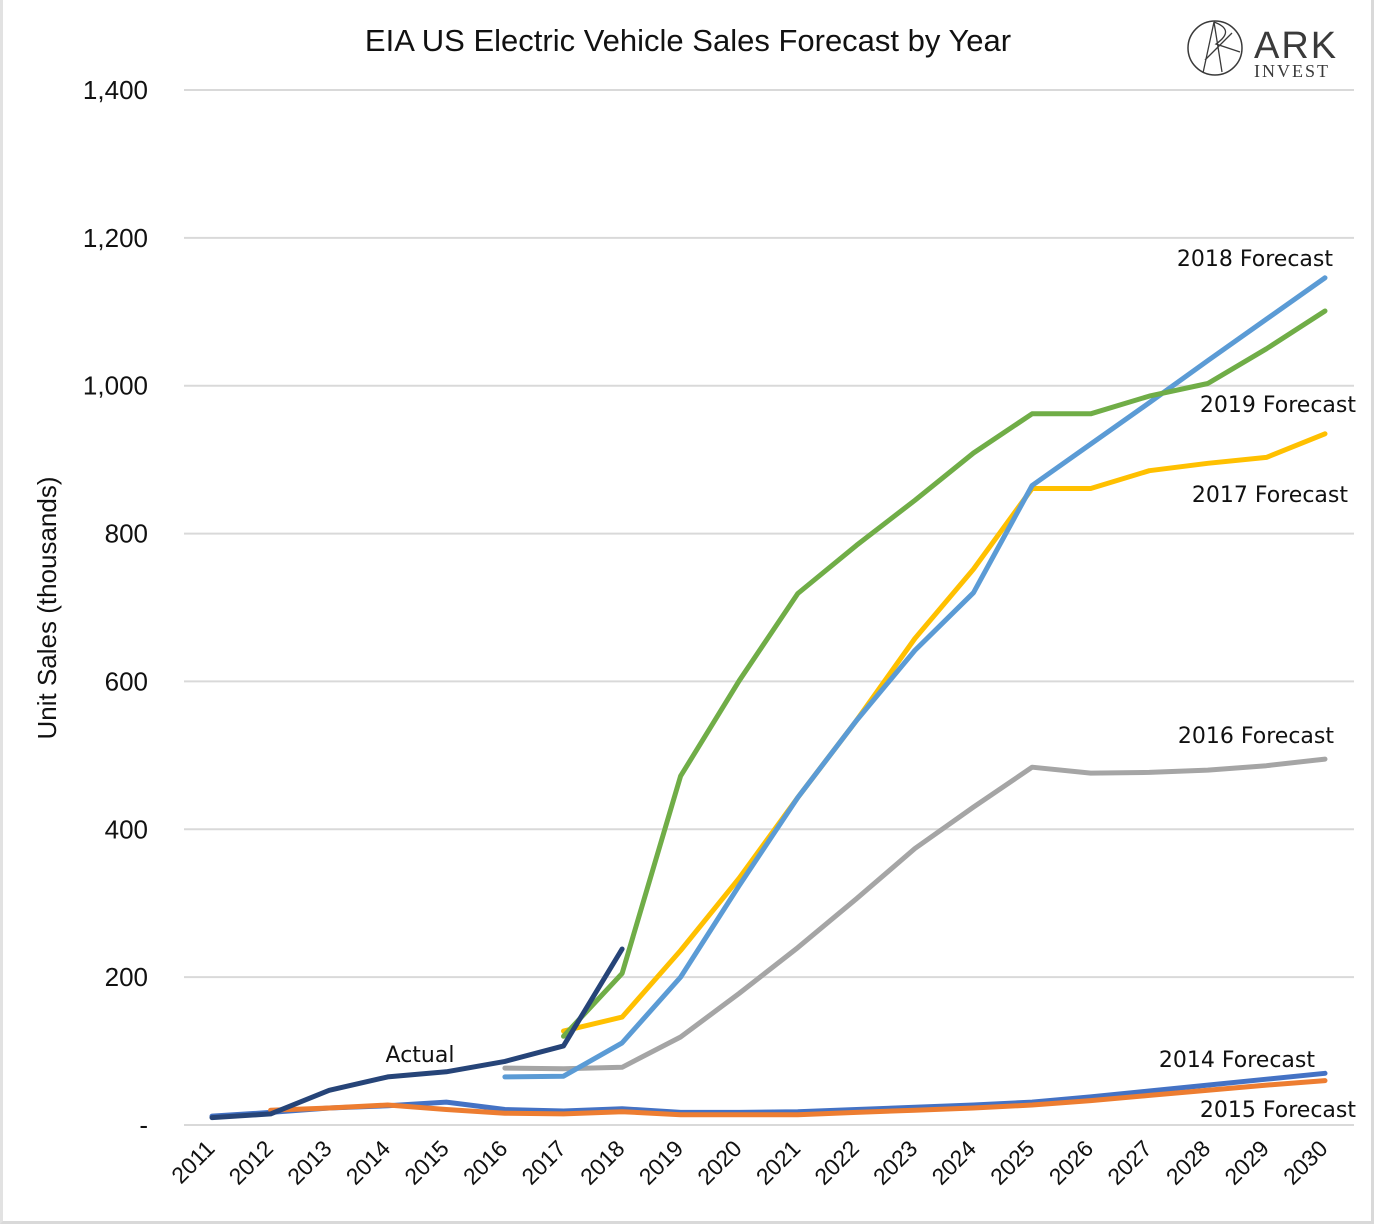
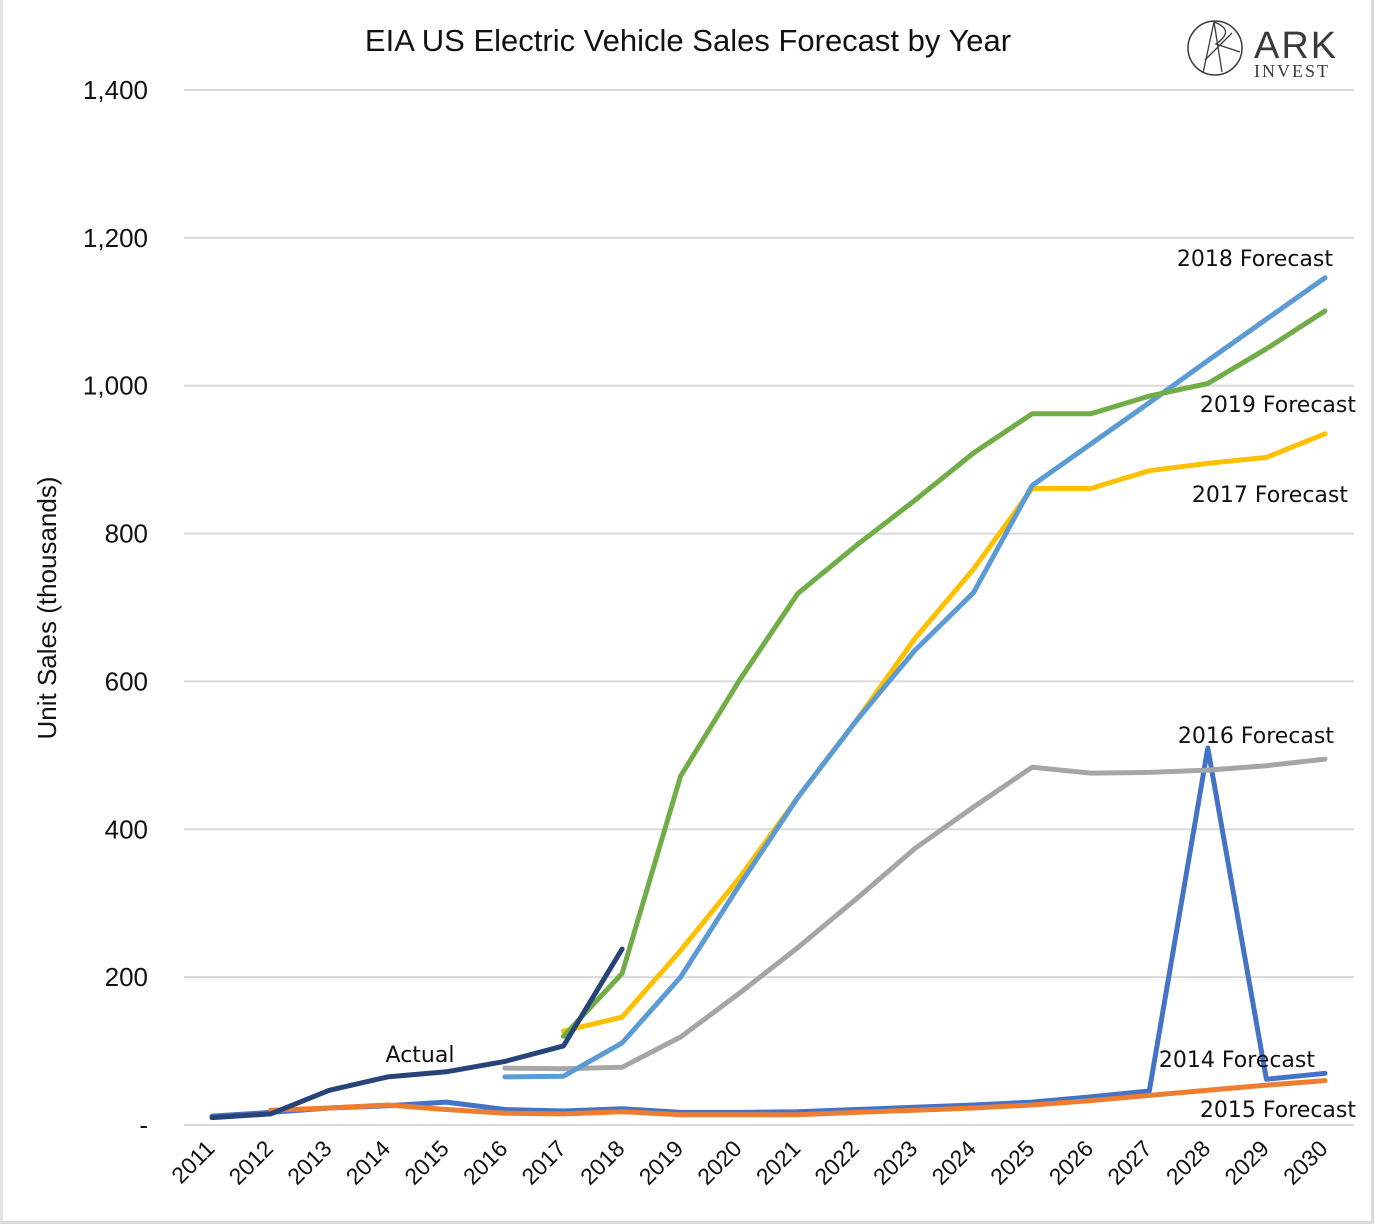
2014 Forecast/2028: 50 -> 510
